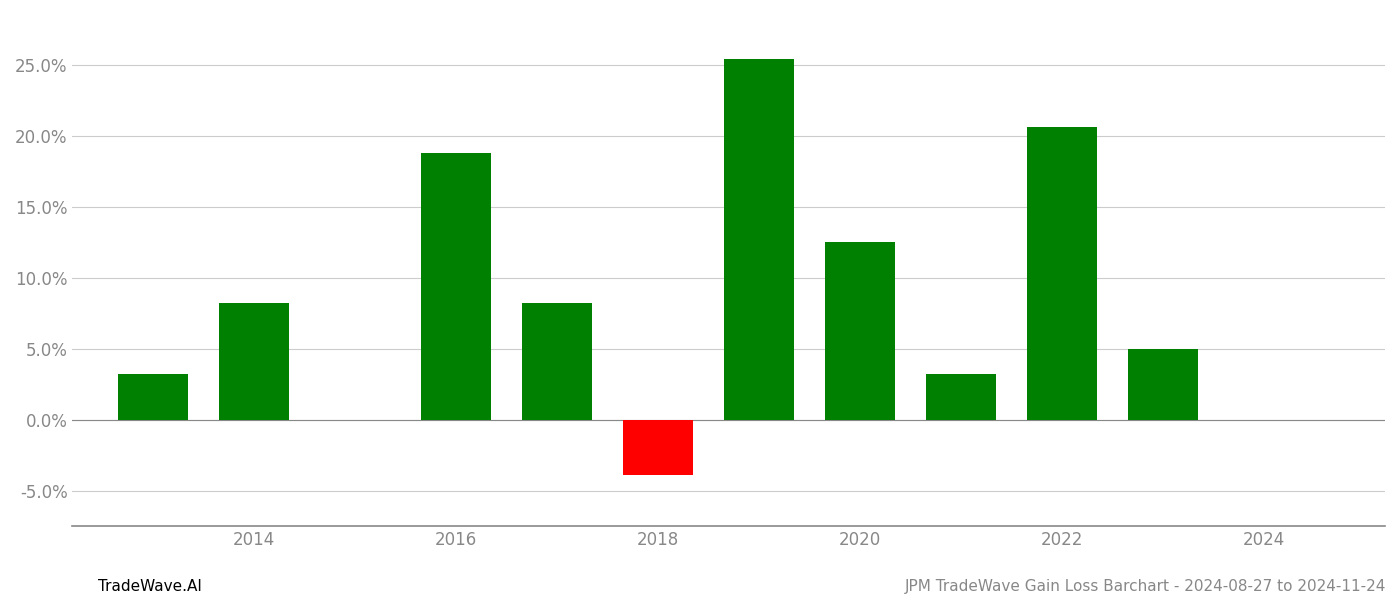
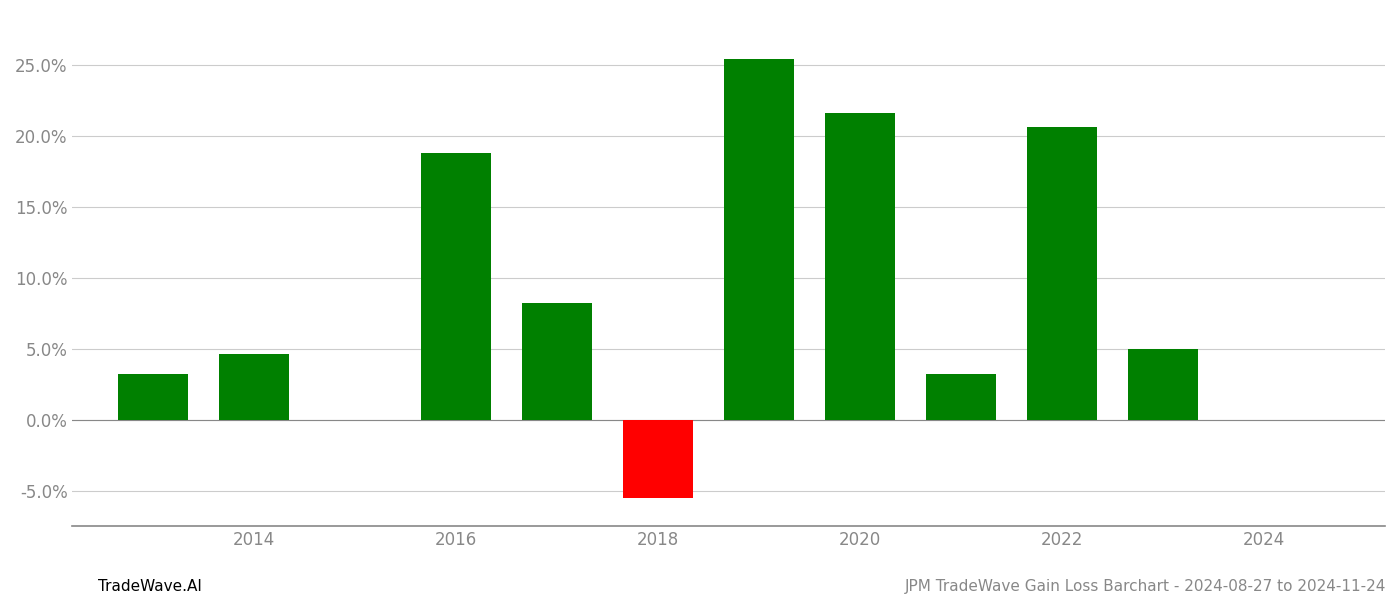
2014: 8.2% -> 4.6%
2018: -3.9% -> -5.5%
2020: 12.5% -> 21.6%
